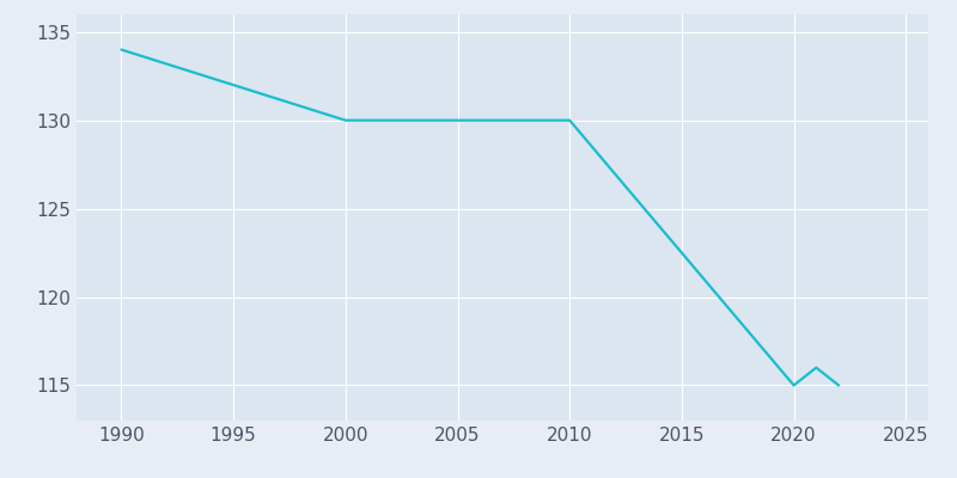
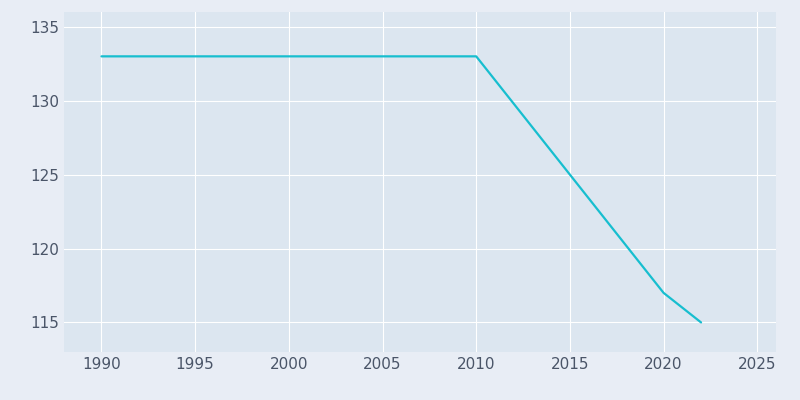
1990: 134 -> 133
2000: 130 -> 133
2010: 130 -> 133
2020: 115 -> 117
